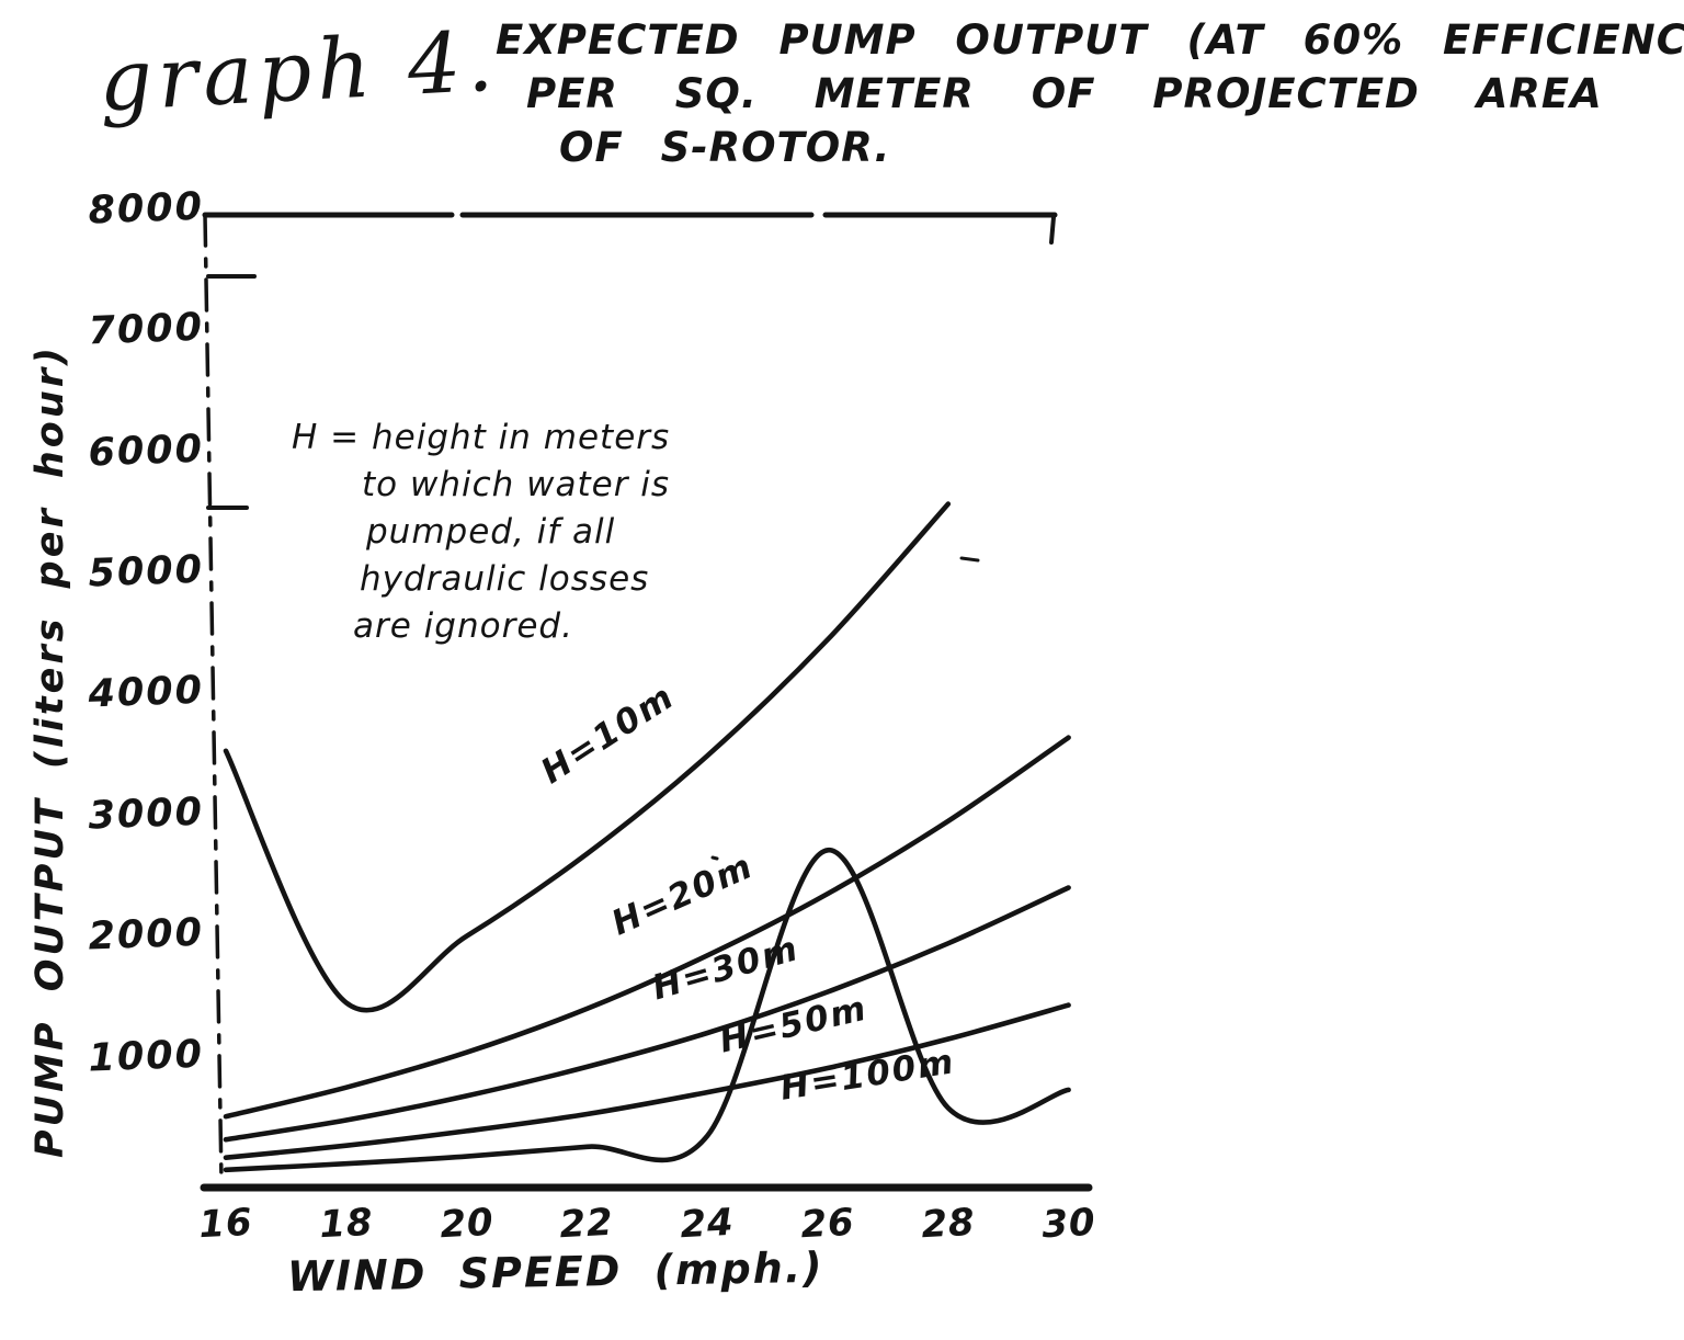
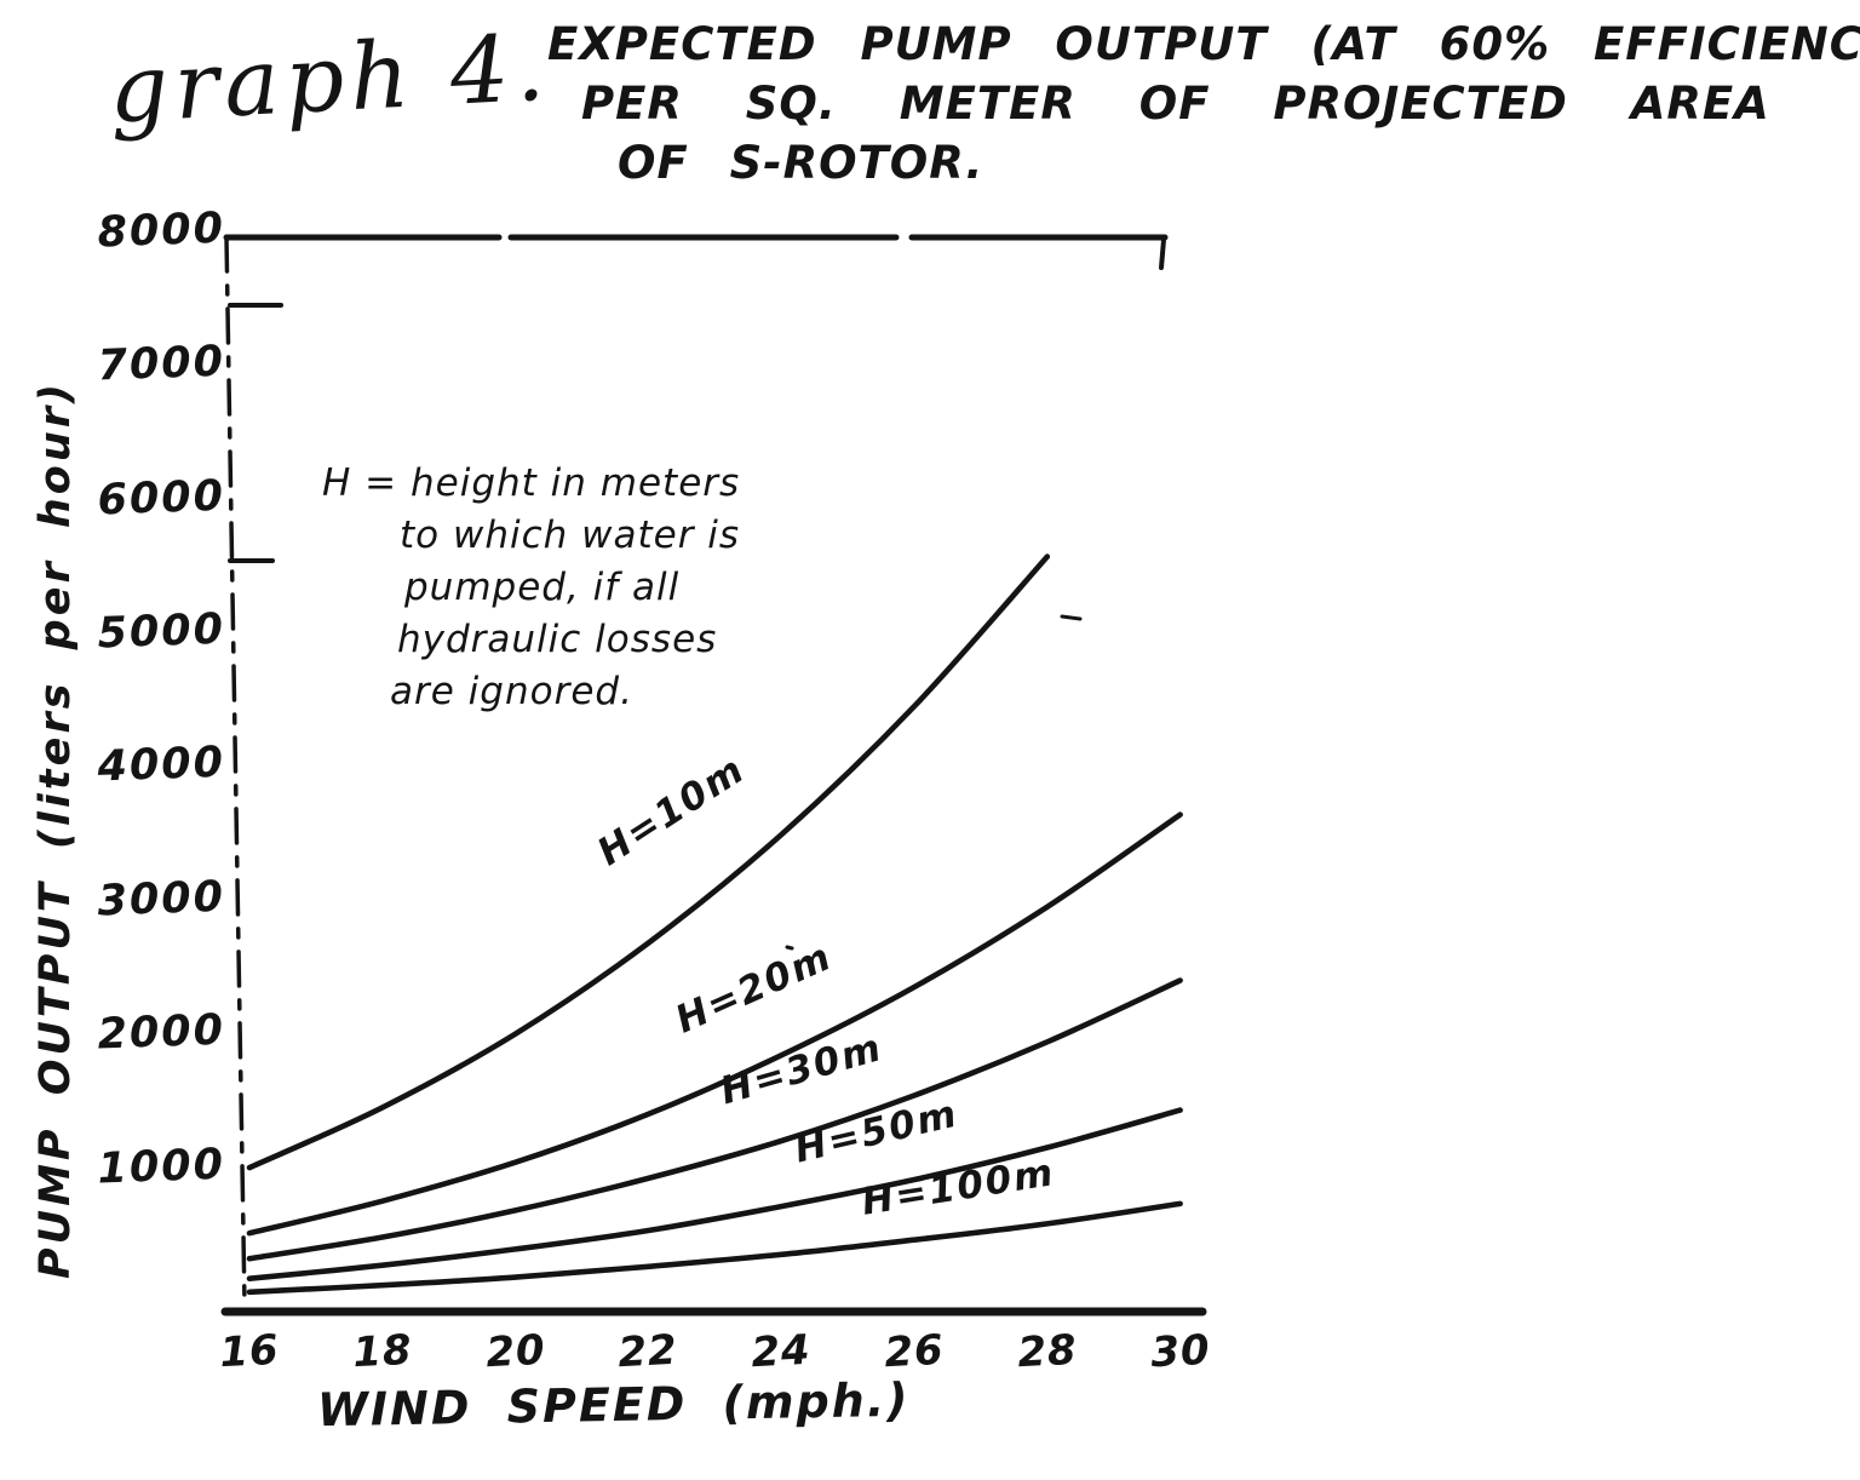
H=10m/16: 3580 -> 1050
H=100m/26: 2760 -> 510
